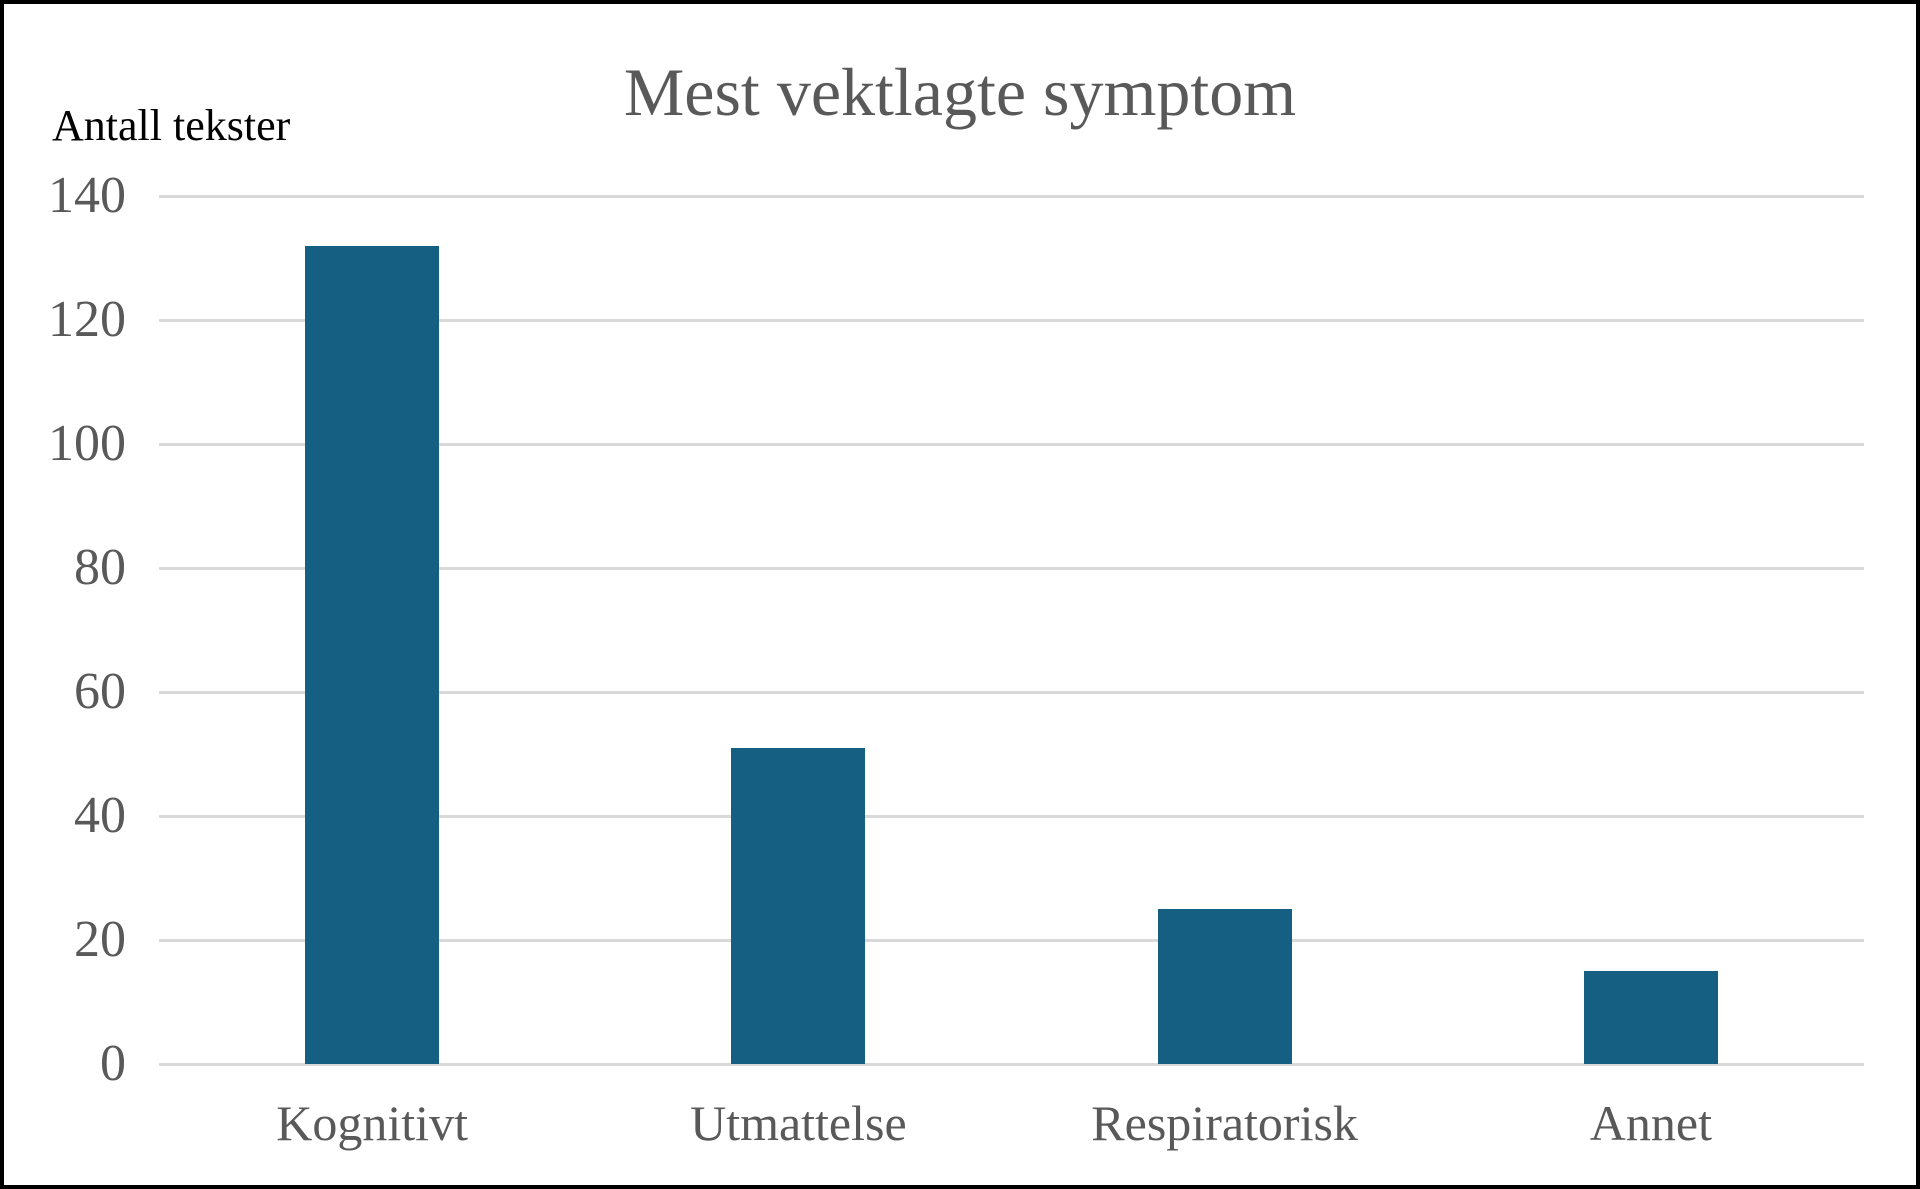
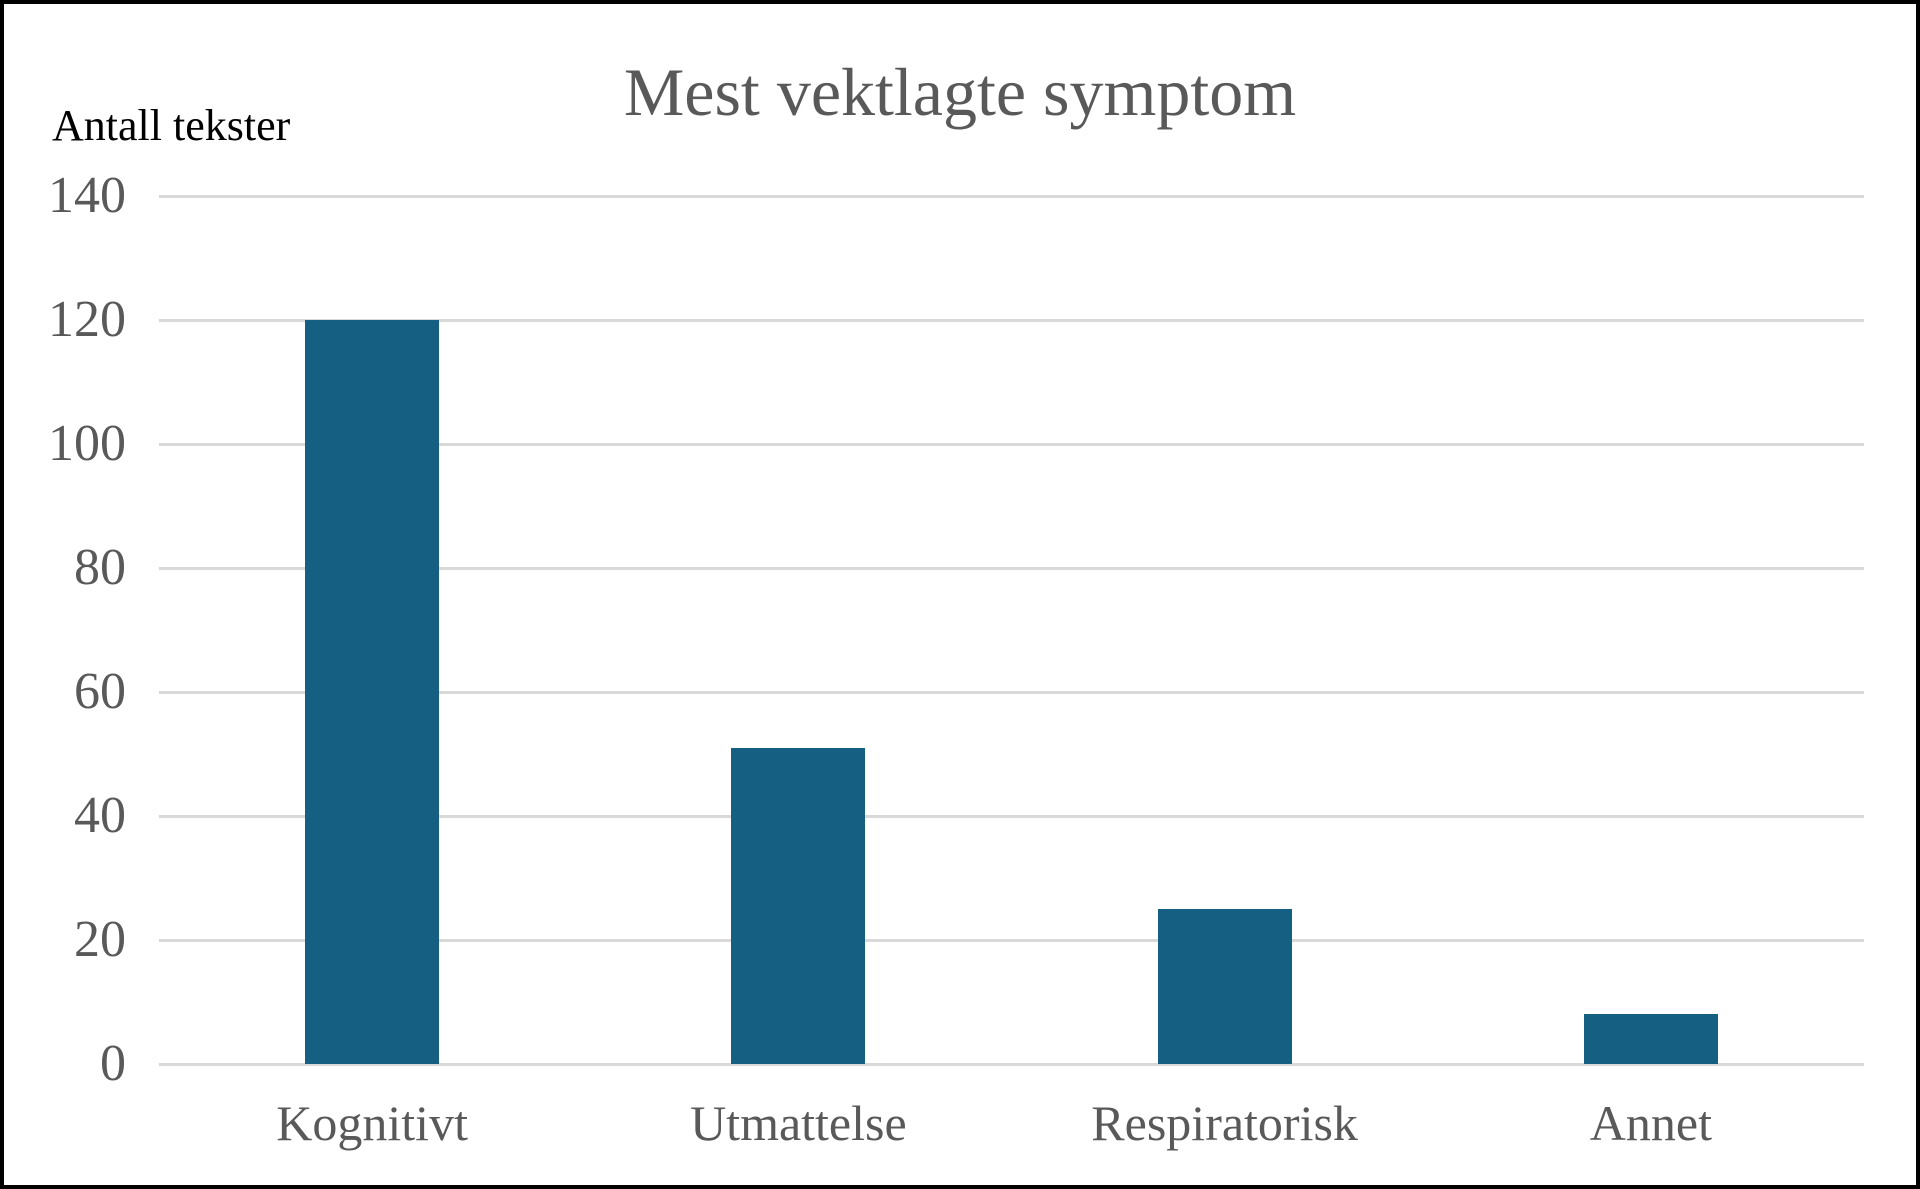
Kognitivt: 132 -> 120
Annet: 15 -> 8
